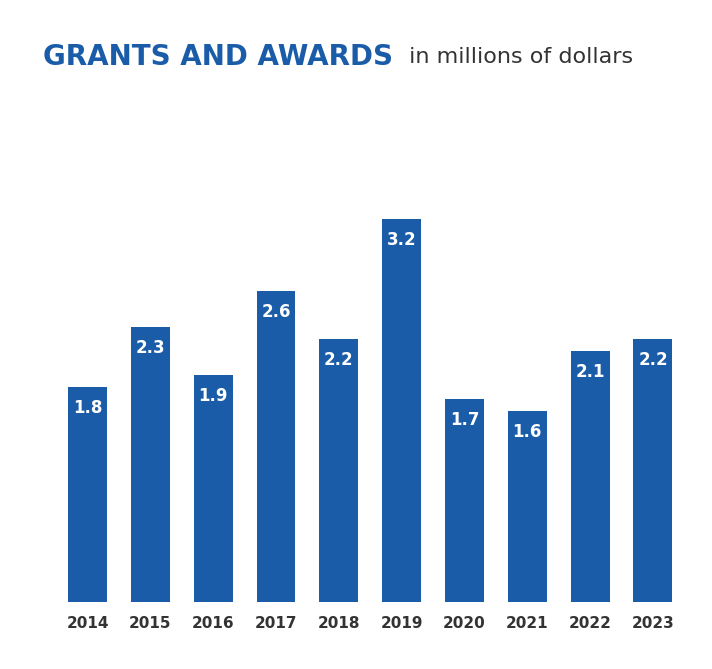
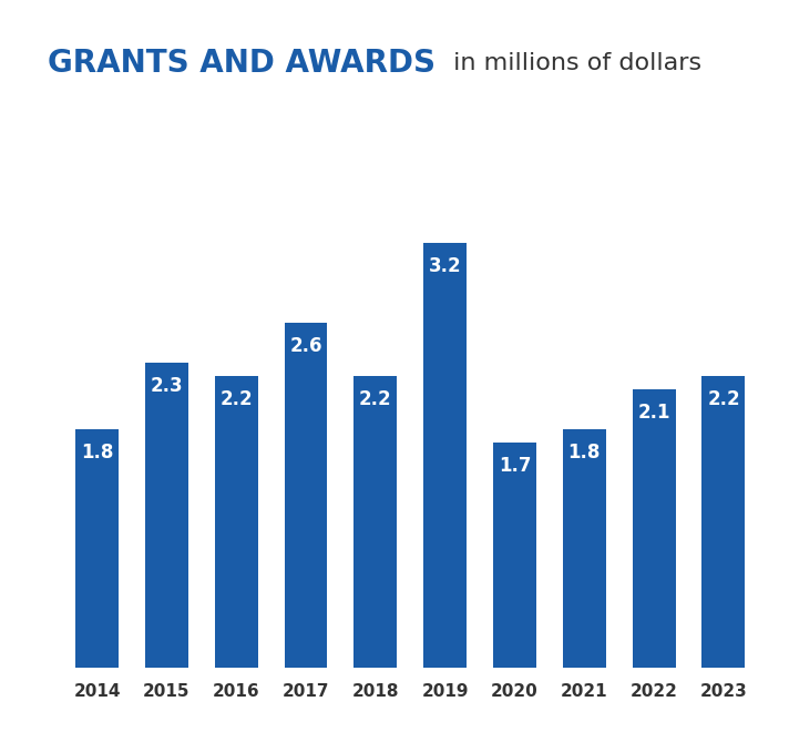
2016: 1.9 -> 2.2
2021: 1.6 -> 1.8
